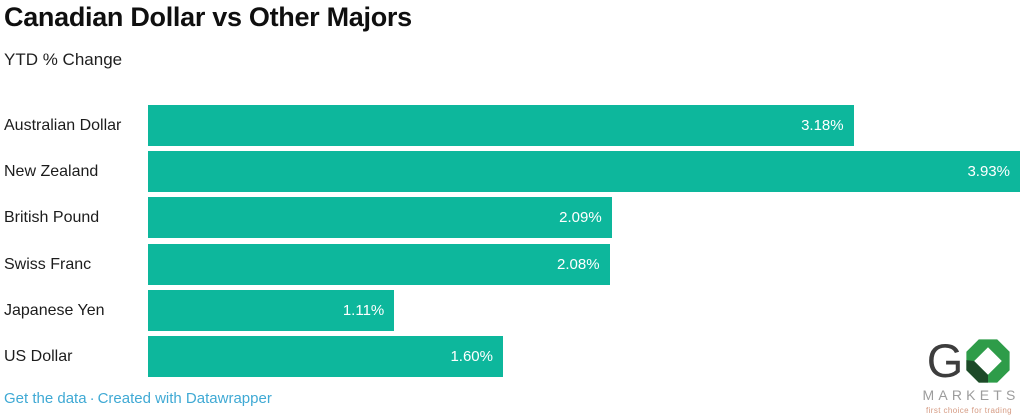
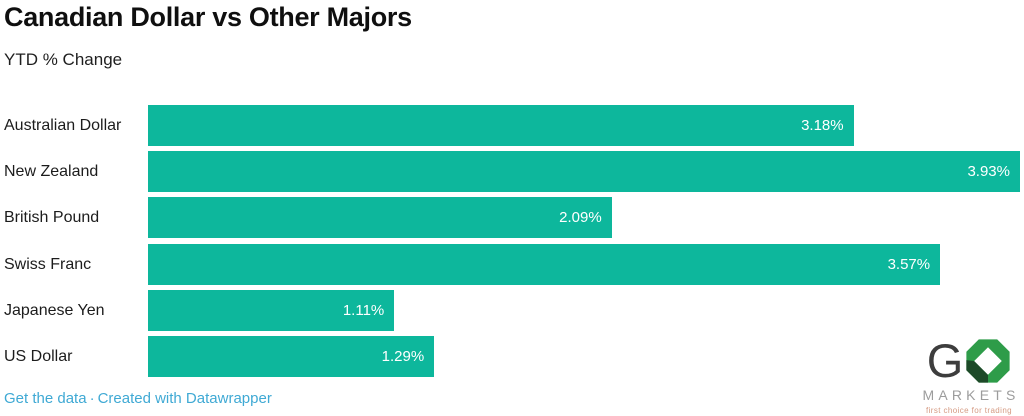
Swiss Franc: 2.08% -> 3.57%
US Dollar: 1.60% -> 1.29%
